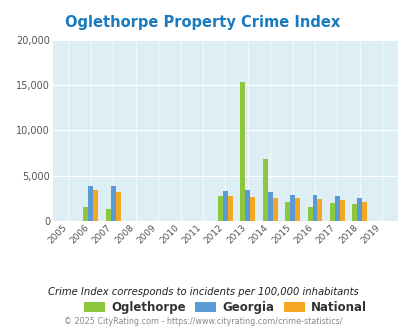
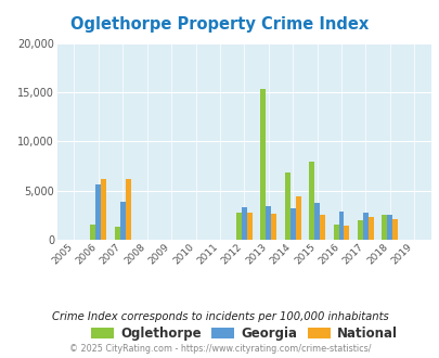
Georgia/2006: 3,900 -> 5,600
National/2006: 3,400 -> 6,200
National/2007: 3,200 -> 6,200
National/2014: 2,600 -> 4,400
Oglethorpe/2015: 2,100 -> 8,000
Georgia/2015: 2,900 -> 3,800
National/2016: 2,400 -> 1,400
Oglethorpe/2018: 1,900 -> 2,600
